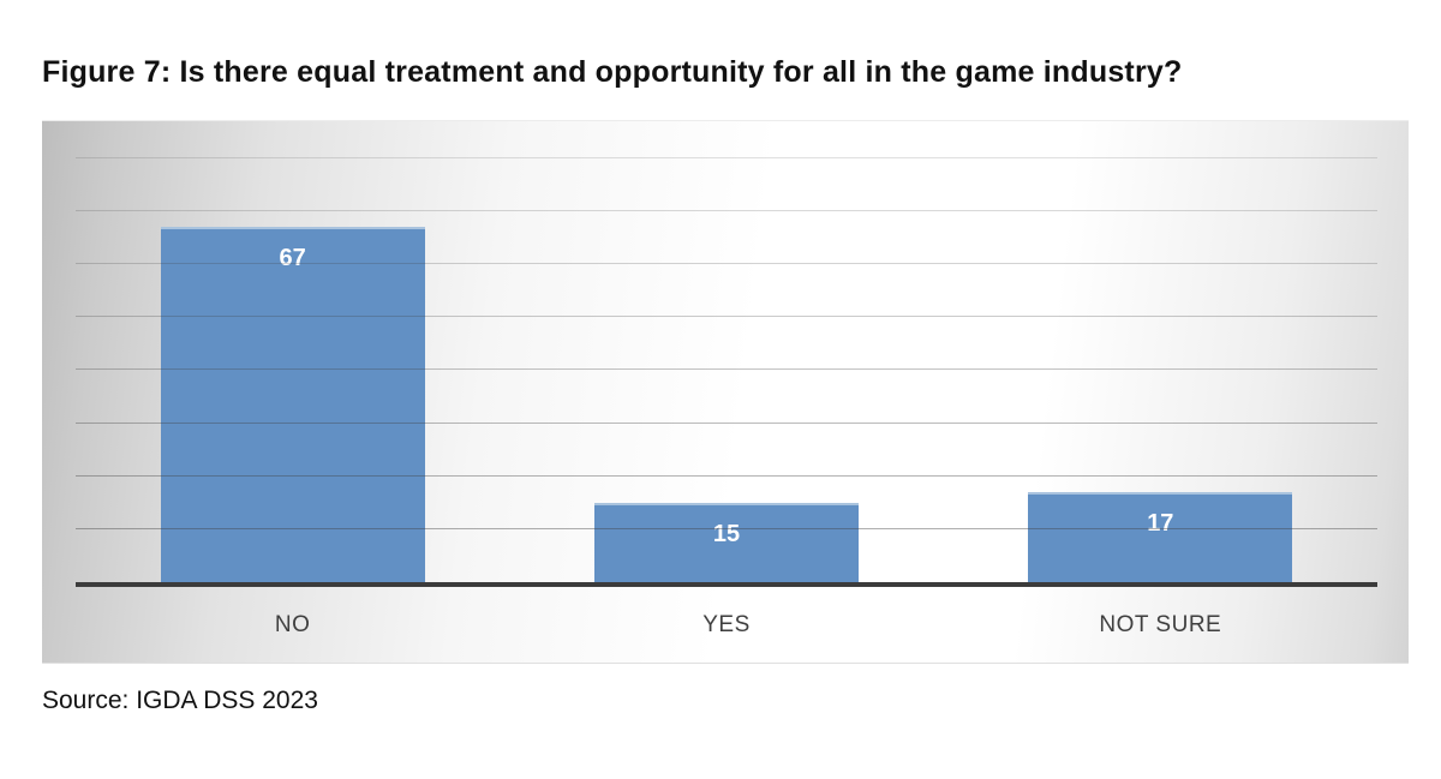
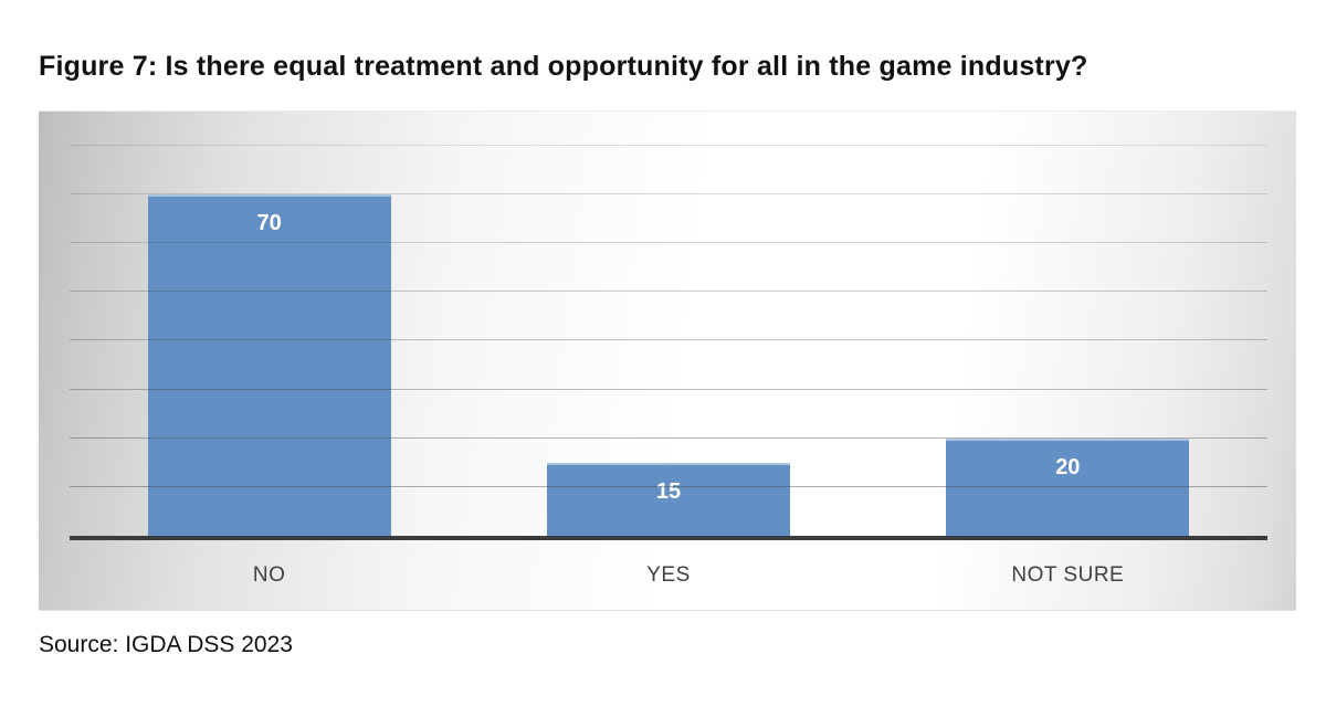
NO: 67 -> 70
NOT SURE: 17 -> 20
